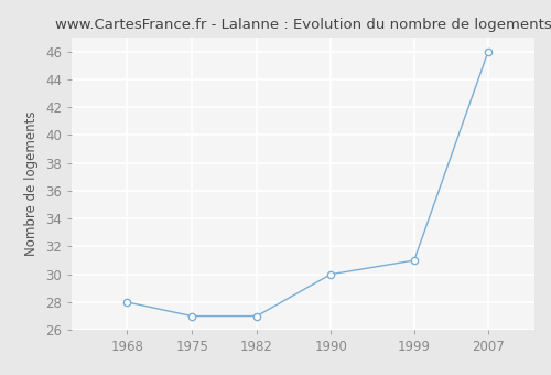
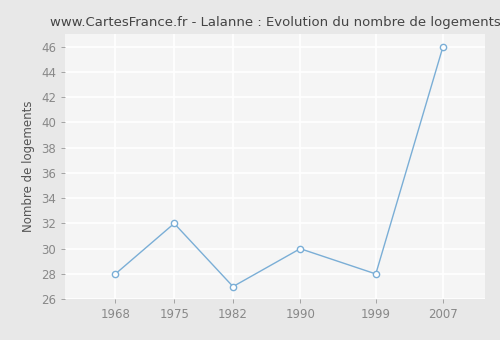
1975: 27 -> 32
1999: 31 -> 28
